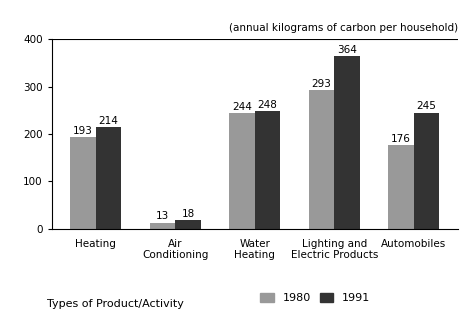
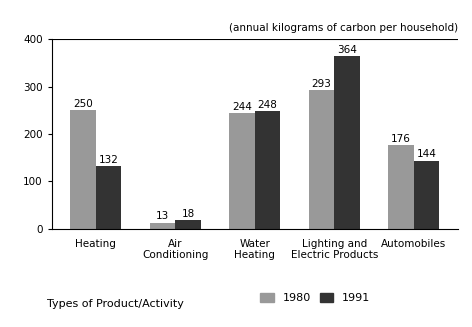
1980/Heating: 193 -> 250
1991/Heating: 214 -> 132
1991/Automobiles: 245 -> 144
